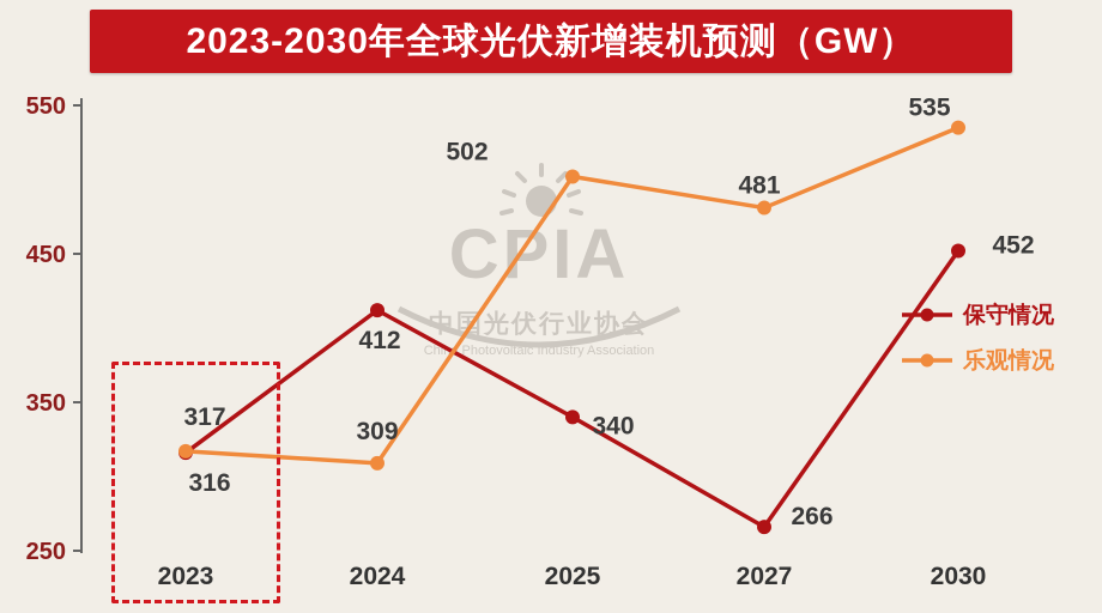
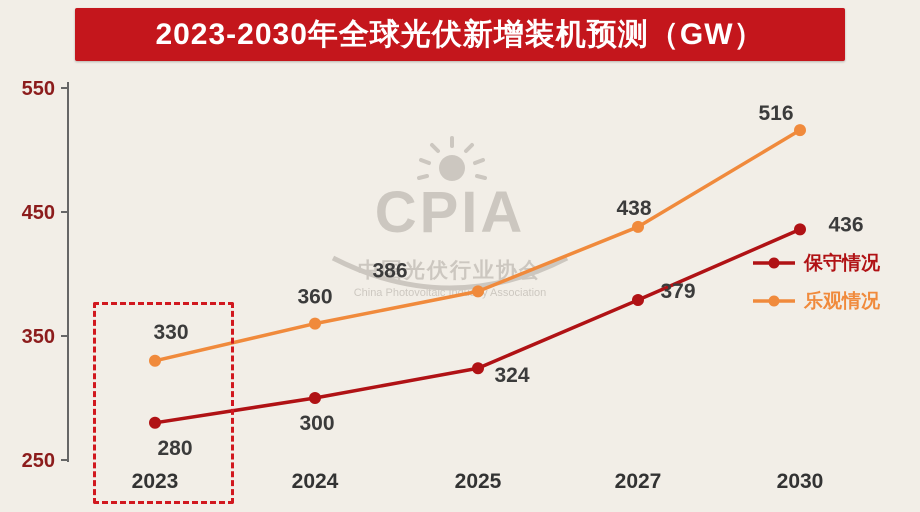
保守情况/2023: 316 -> 280
乐观情况/2023: 317 -> 330
保守情况/2024: 412 -> 300
乐观情况/2024: 309 -> 360
保守情况/2025: 340 -> 324
乐观情况/2025: 502 -> 386
保守情况/2027: 266 -> 379
乐观情况/2027: 481 -> 438
保守情况/2030: 452 -> 436
乐观情况/2030: 535 -> 516
